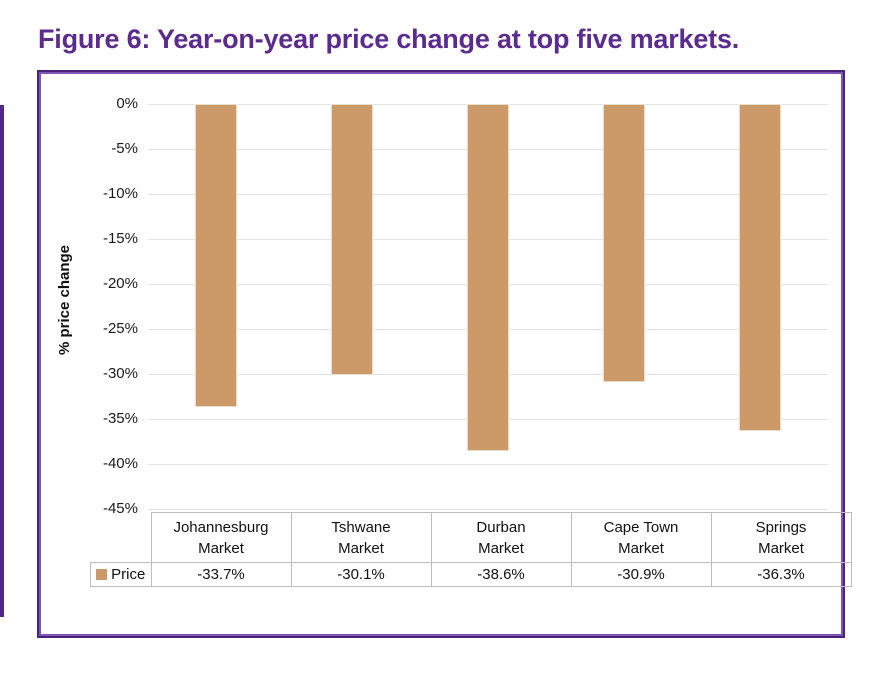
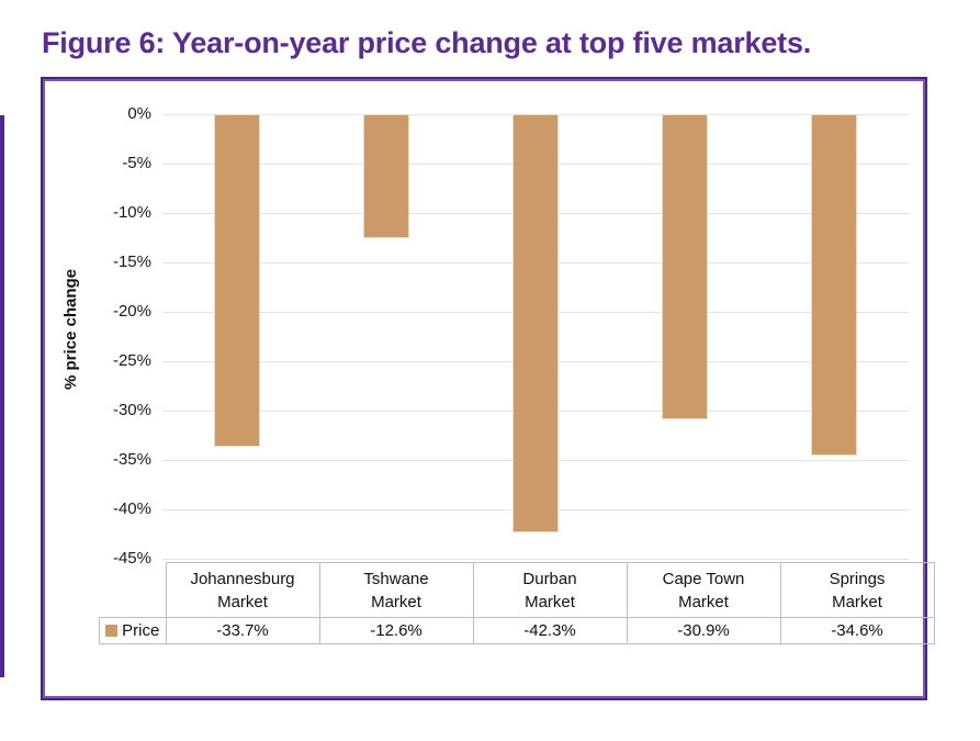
Tshwane Market: -30.1% -> -12.6%
Durban Market: -38.6% -> -42.3%
Springs Market: -36.3% -> -34.6%
